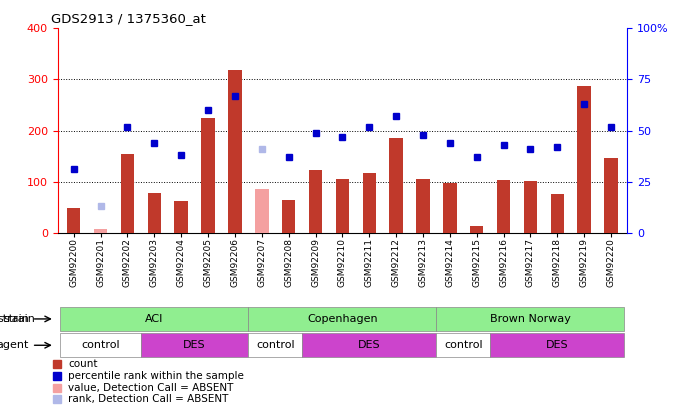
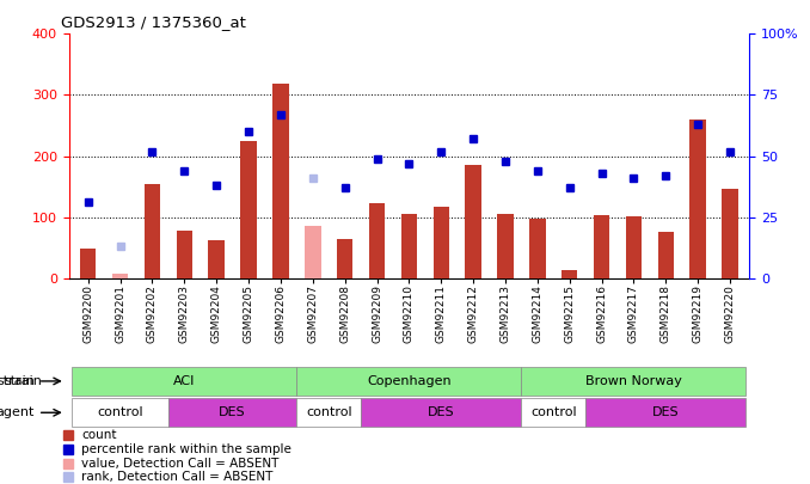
GSM92219: 288 -> 260
